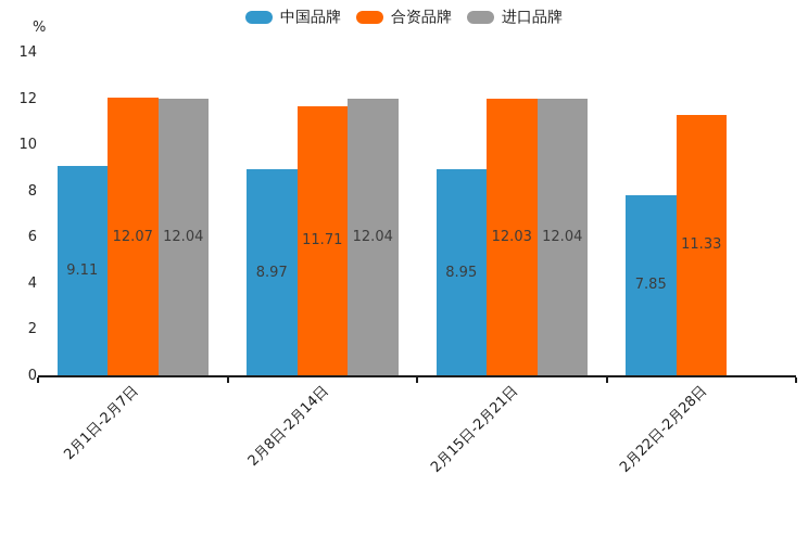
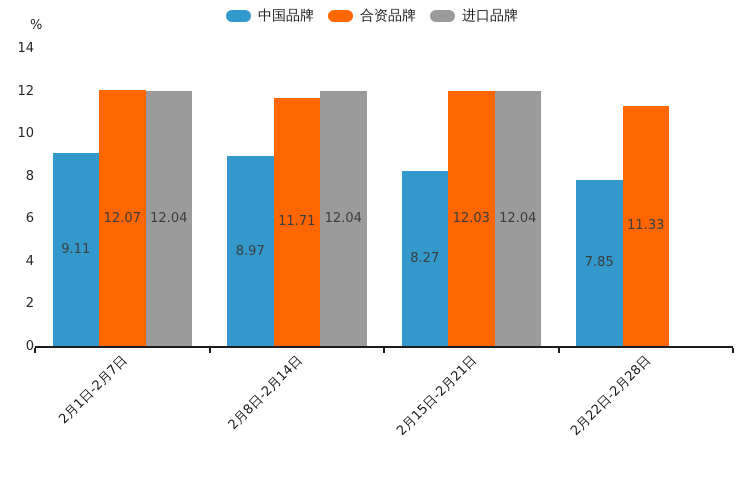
中国品牌/2月15日-2月21日: 8.95 -> 8.27
